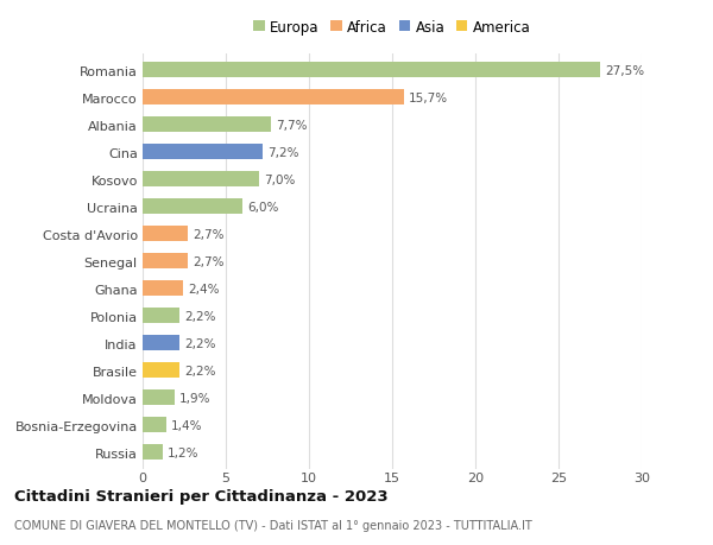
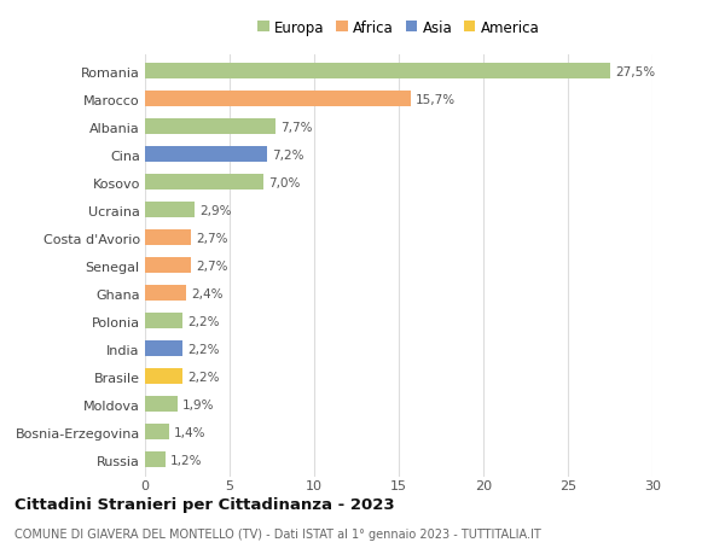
Ucraina: 6,0% -> 2,9%
